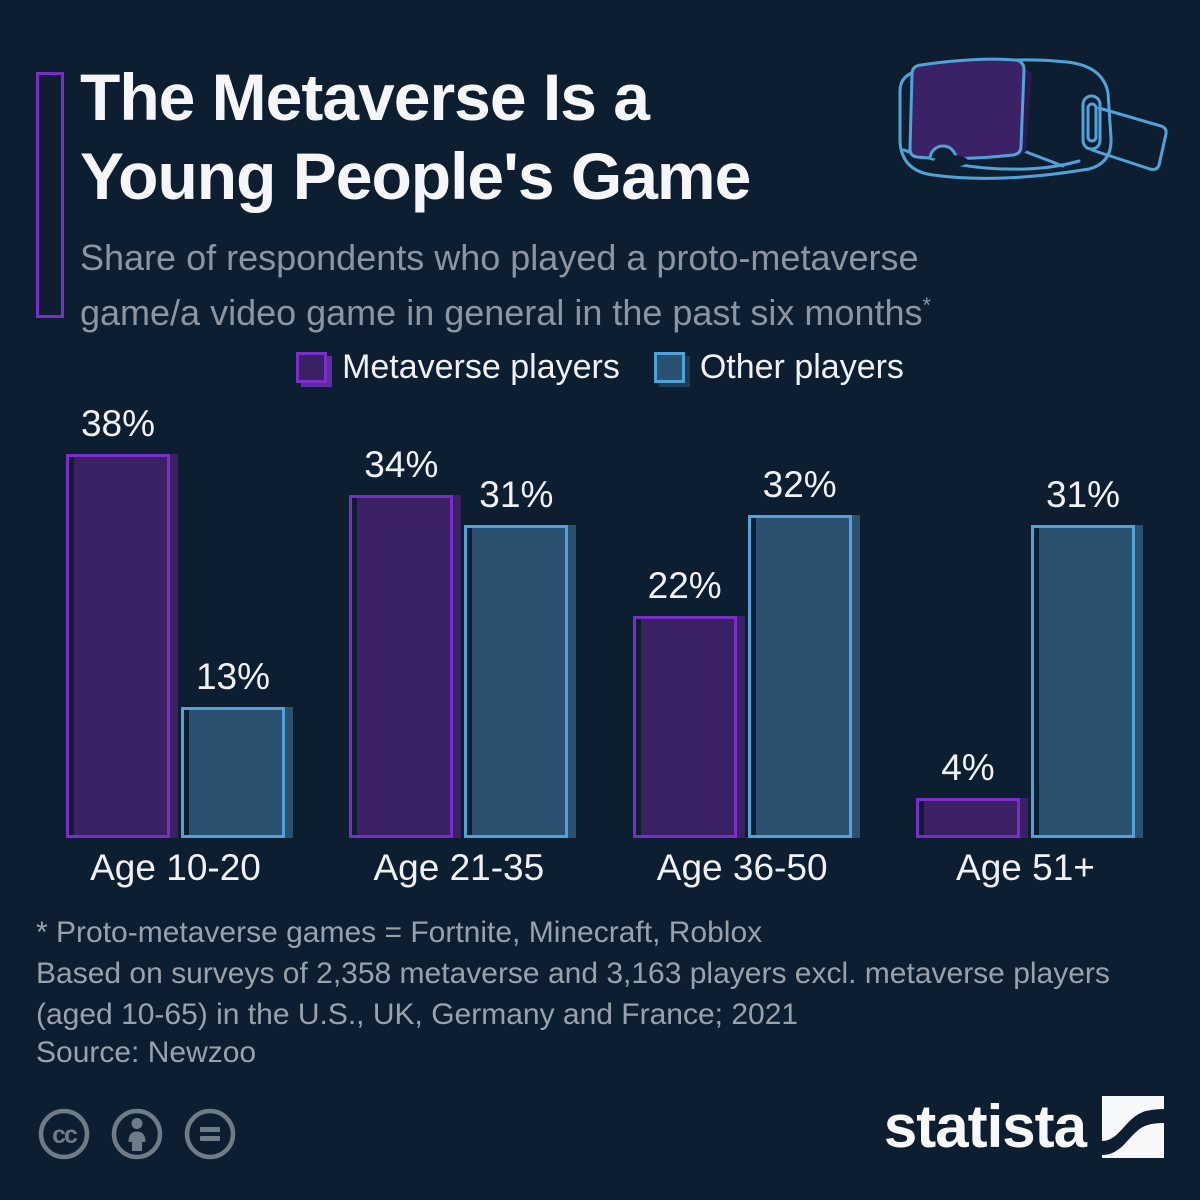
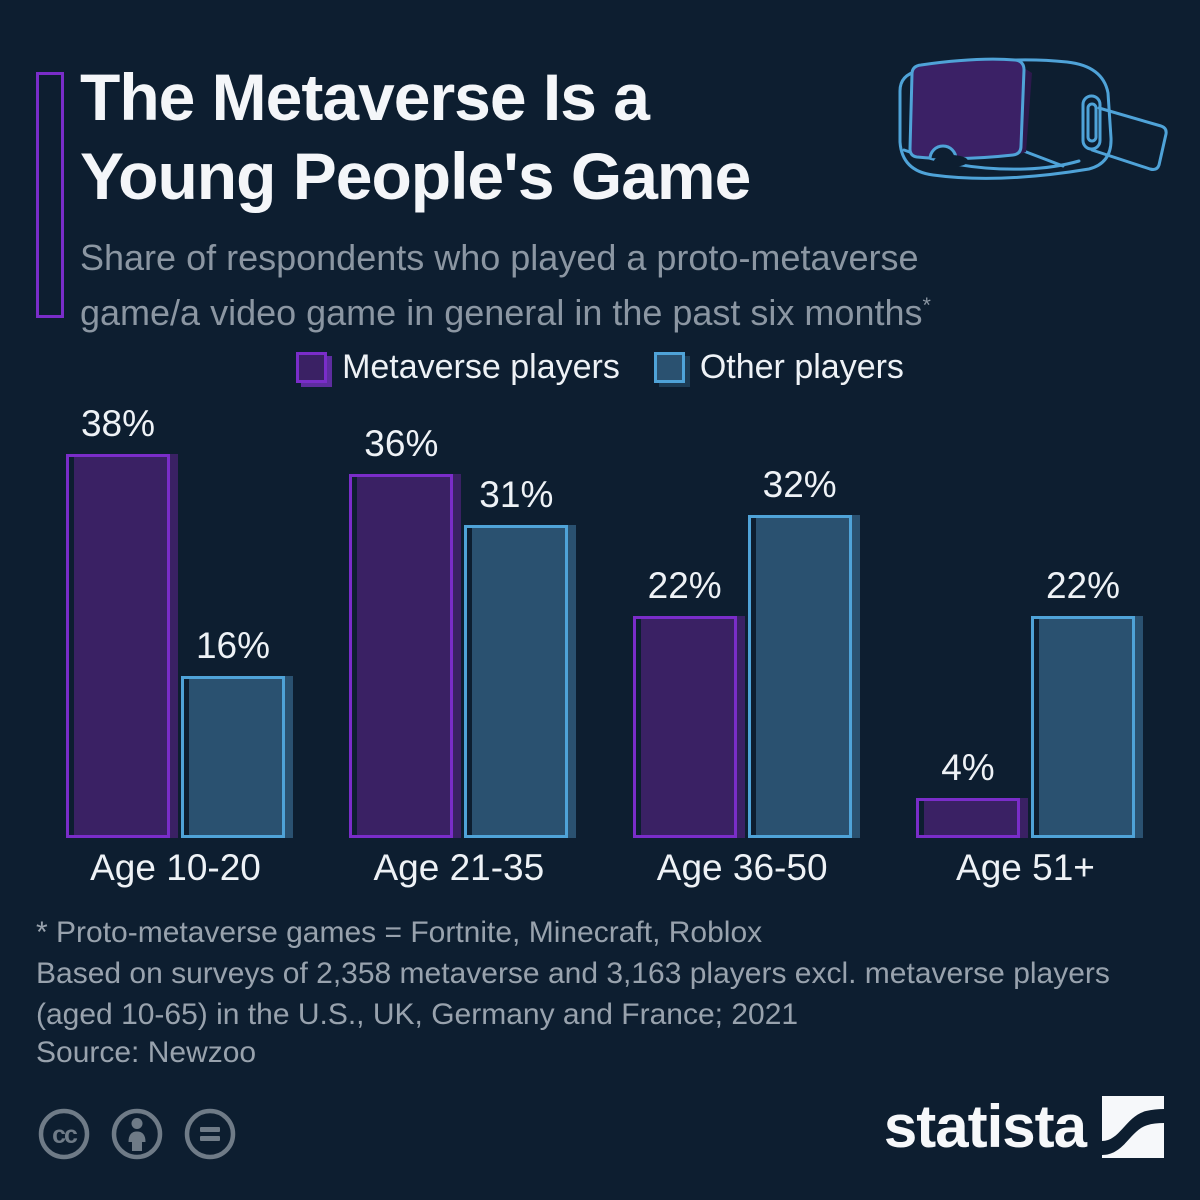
Other players/Age 10-20: 13% -> 16%
Metaverse players/Age 21-35: 34% -> 36%
Other players/Age 51+: 31% -> 22%
